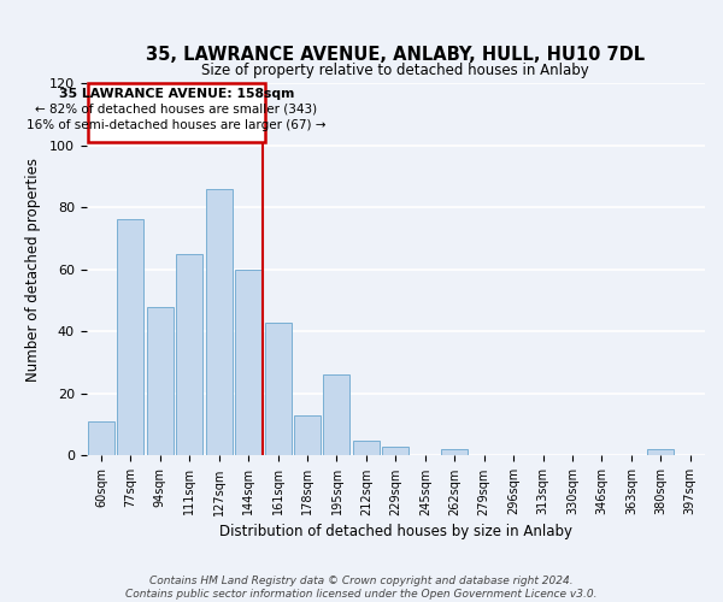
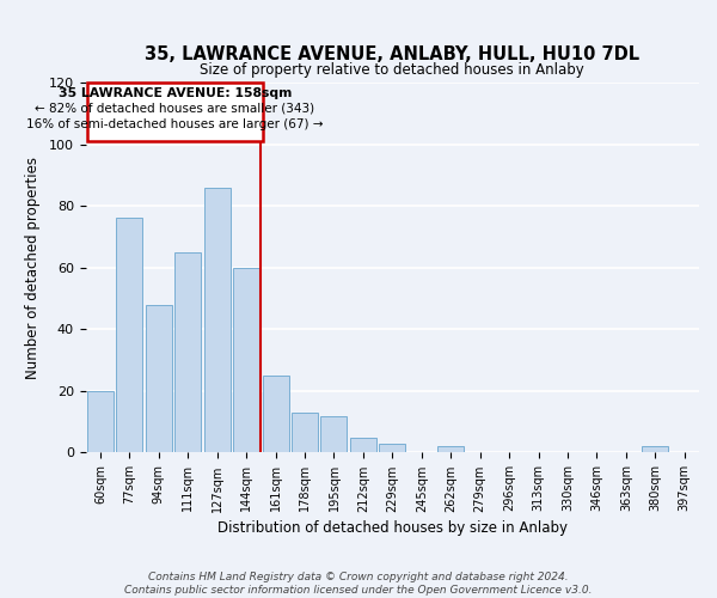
60sqm: 11 -> 20
161sqm: 43 -> 25
195sqm: 26 -> 12
